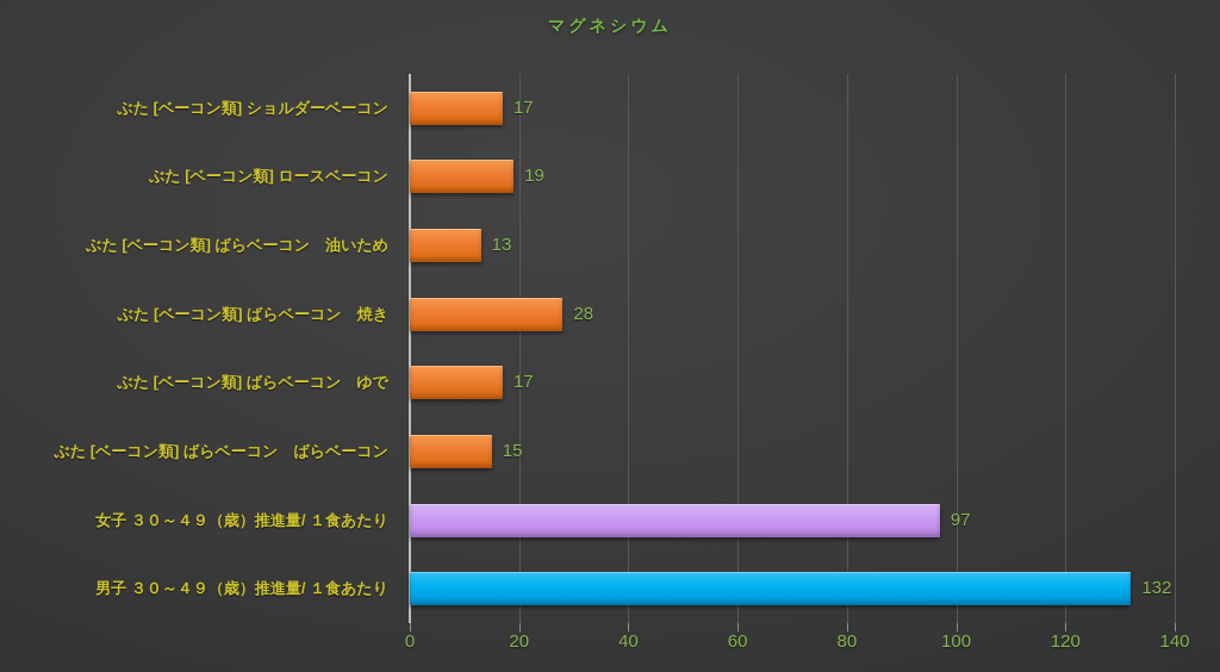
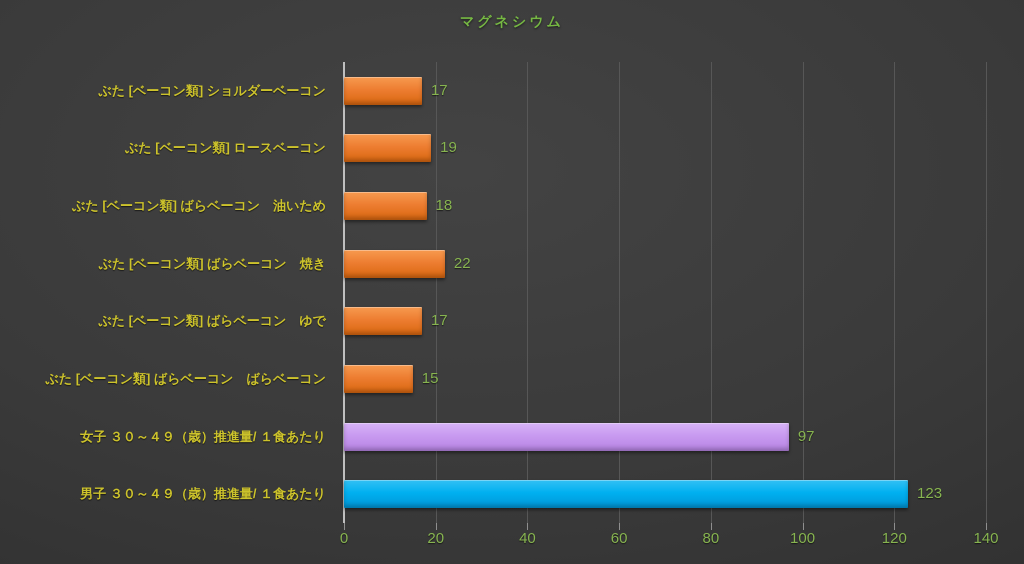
ぶた [ベーコン類] ばらベーコン 油いため: 13 -> 18
ぶた [ベーコン類] ばらベーコン 焼き: 28 -> 22
男子 ３０～４９（歳）推進量/ １食あたり: 132 -> 123
